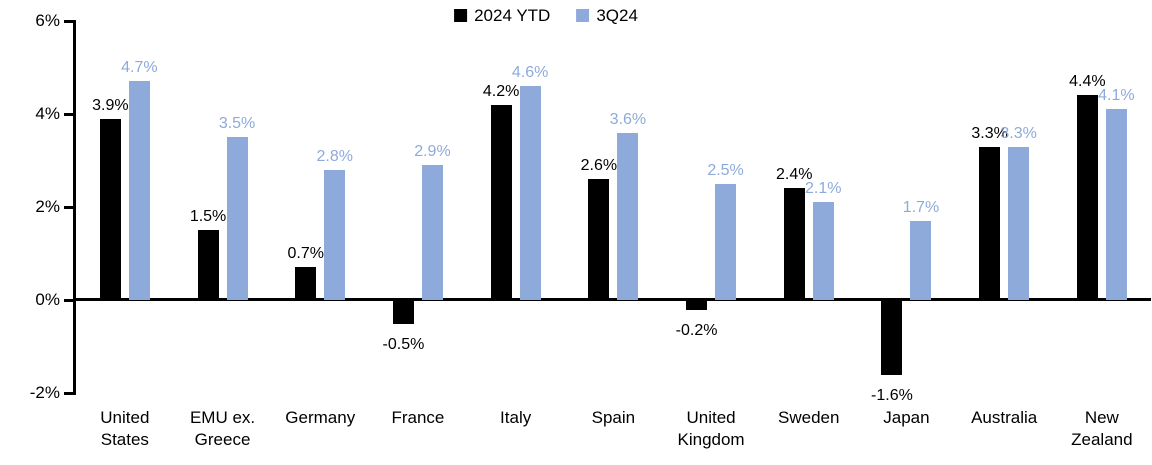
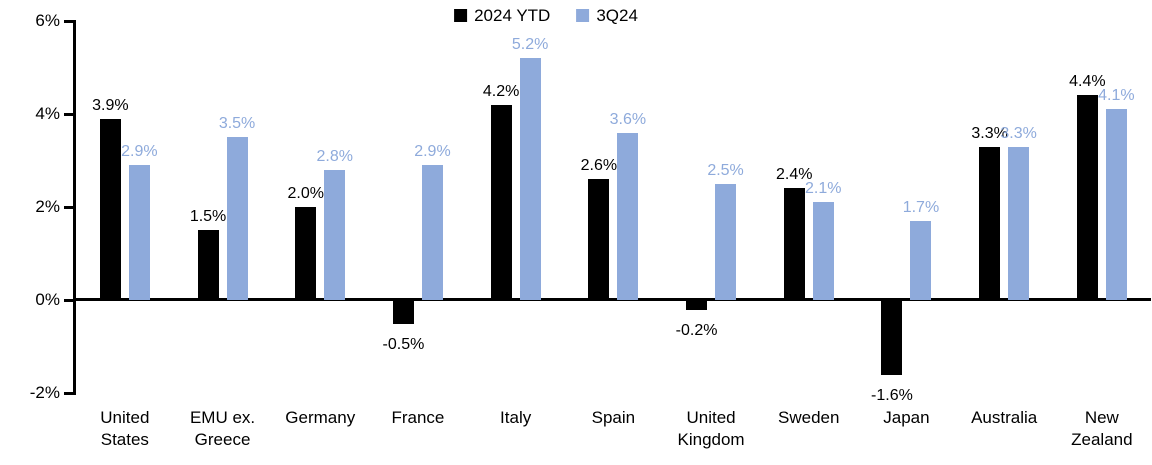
3Q24/United States: 4.7% -> 2.9%
2024 YTD/Germany: 0.7% -> 2.0%
3Q24/Italy: 4.6% -> 5.2%
